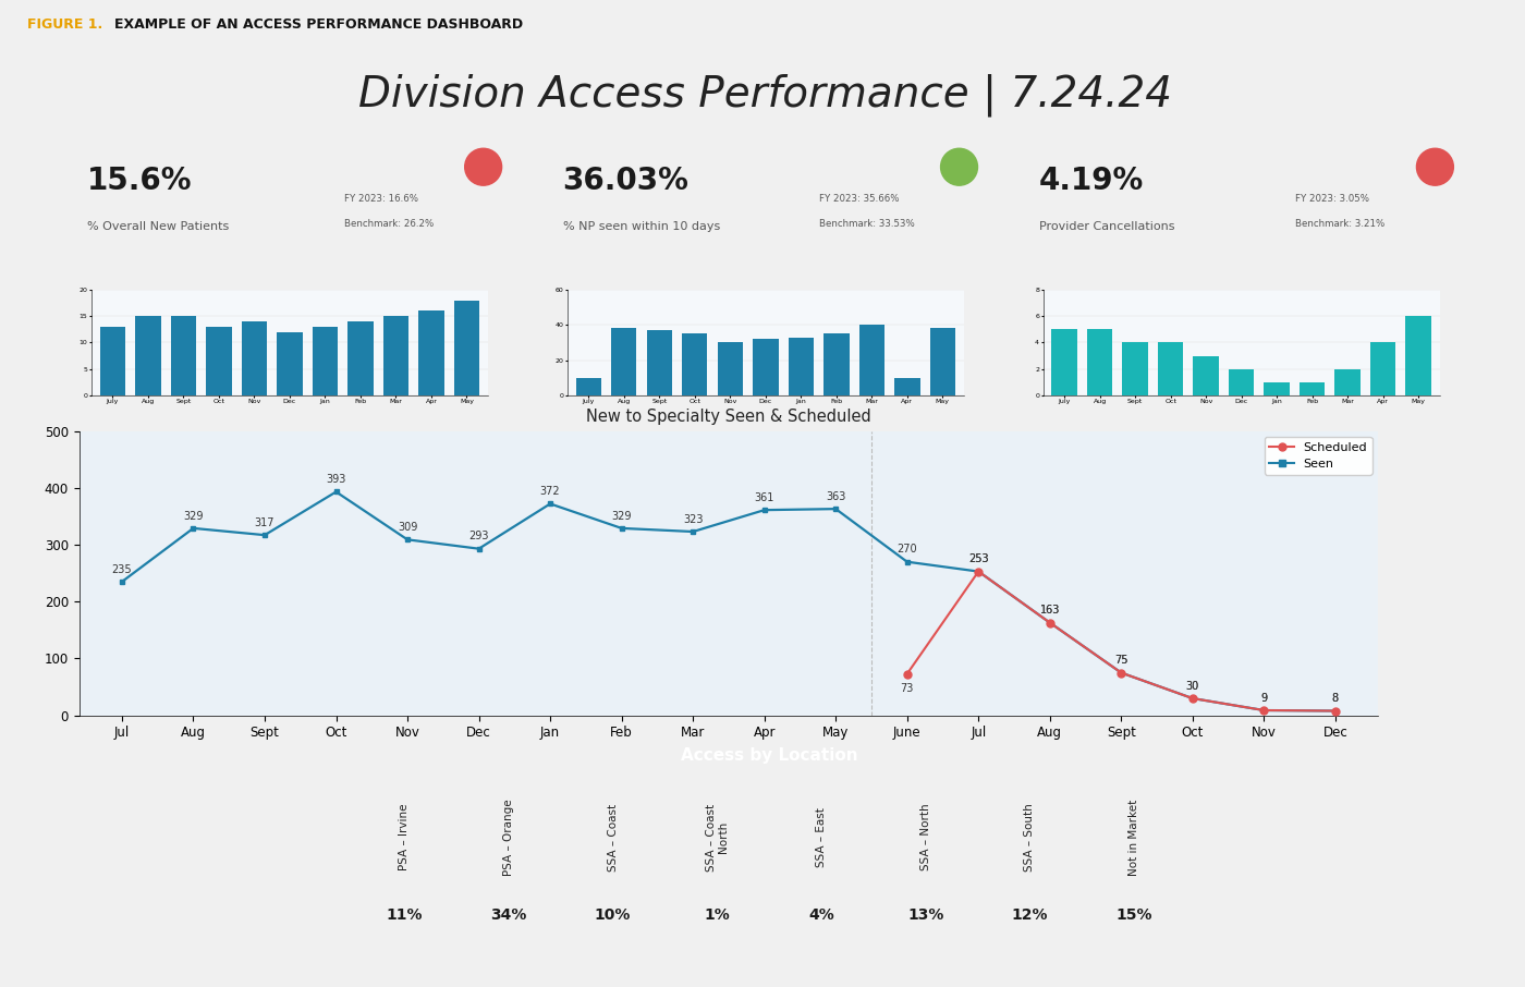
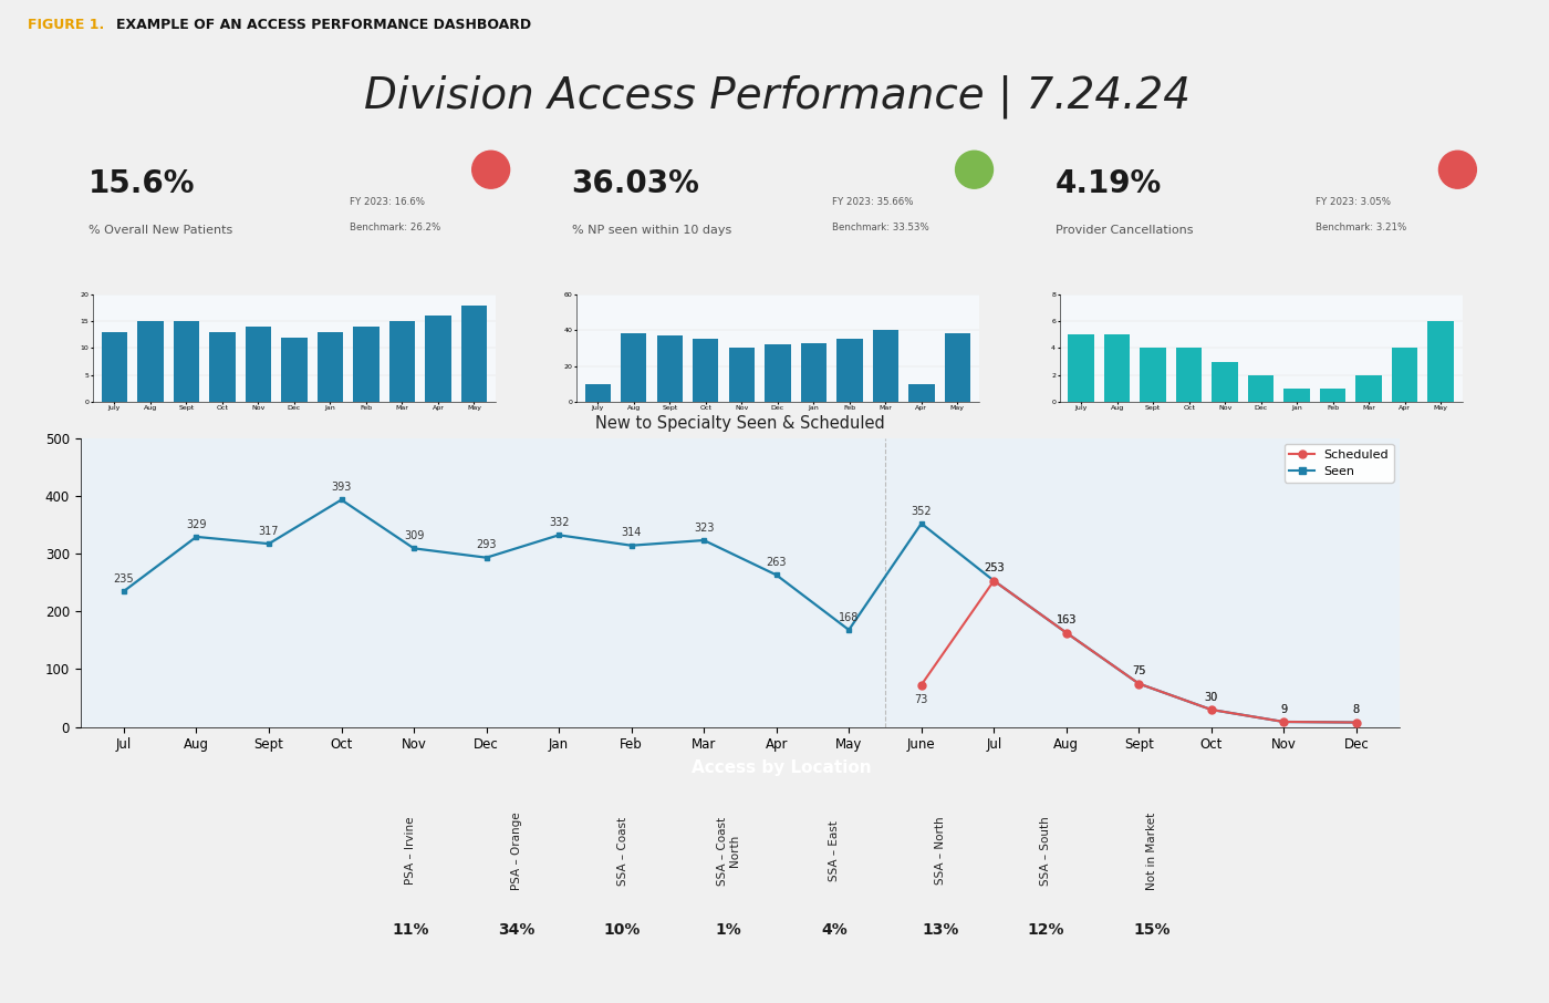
New to Specialty Seen & Scheduled/Seen/Jan: 372 -> 332
New to Specialty Seen & Scheduled/Seen/Feb: 329 -> 314
New to Specialty Seen & Scheduled/Seen/Apr: 361 -> 263
New to Specialty Seen & Scheduled/Seen/May: 363 -> 168
New to Specialty Seen & Scheduled/Seen/June: 270 -> 352
